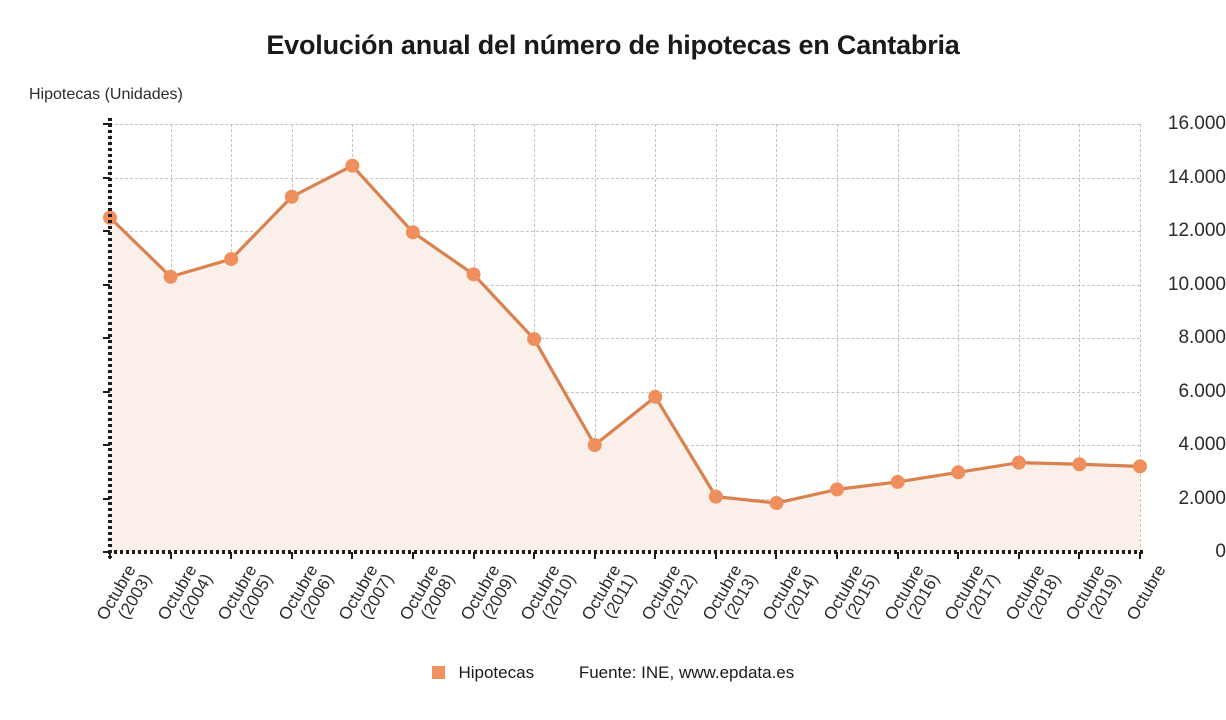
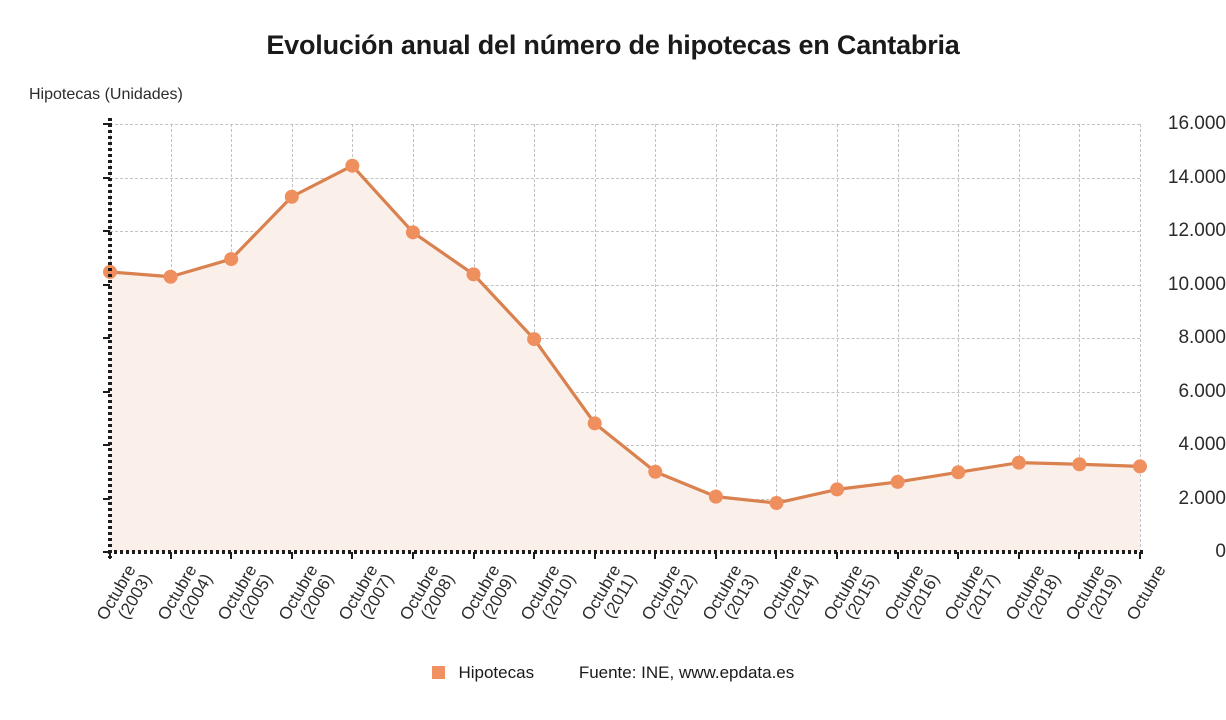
Octubre (2003): 12500 -> 10500
Octubre (2011): 4000 -> 4800
Octubre (2012): 5800 -> 3000
